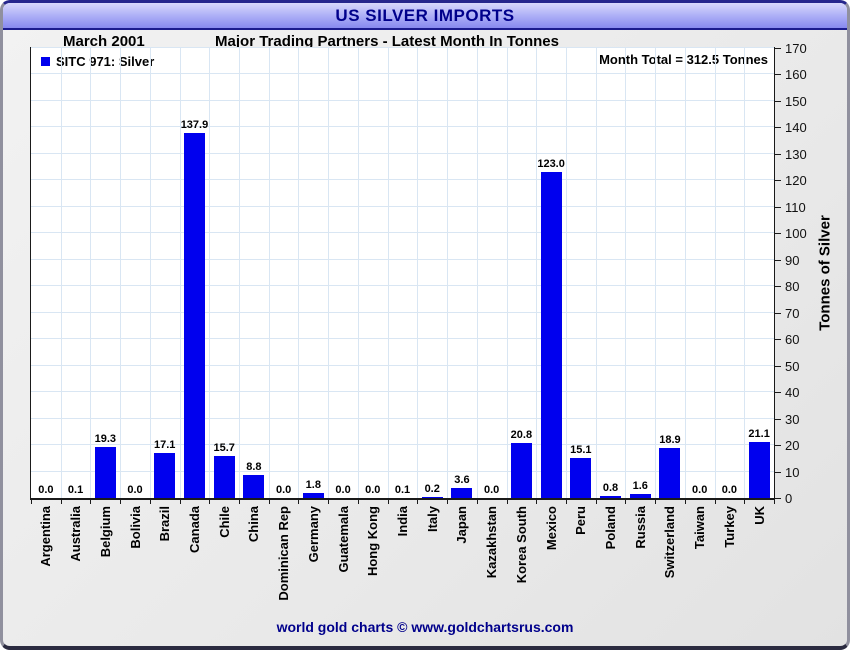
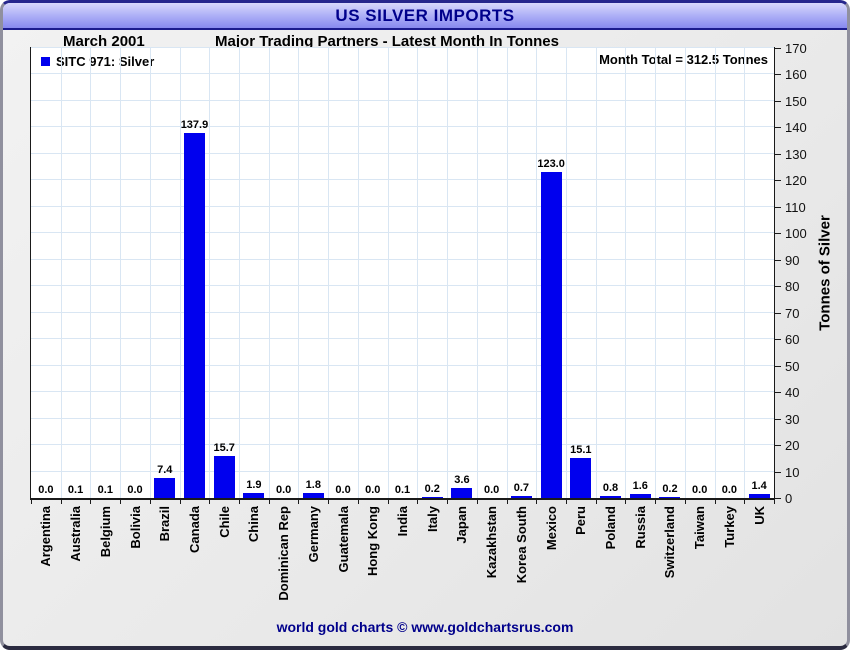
Belgium: 19.3 -> 0.1
Brazil: 17.1 -> 7.4
China: 8.8 -> 1.9
Korea South: 20.8 -> 0.7
Switzerland: 18.9 -> 0.2
UK: 21.1 -> 1.4
